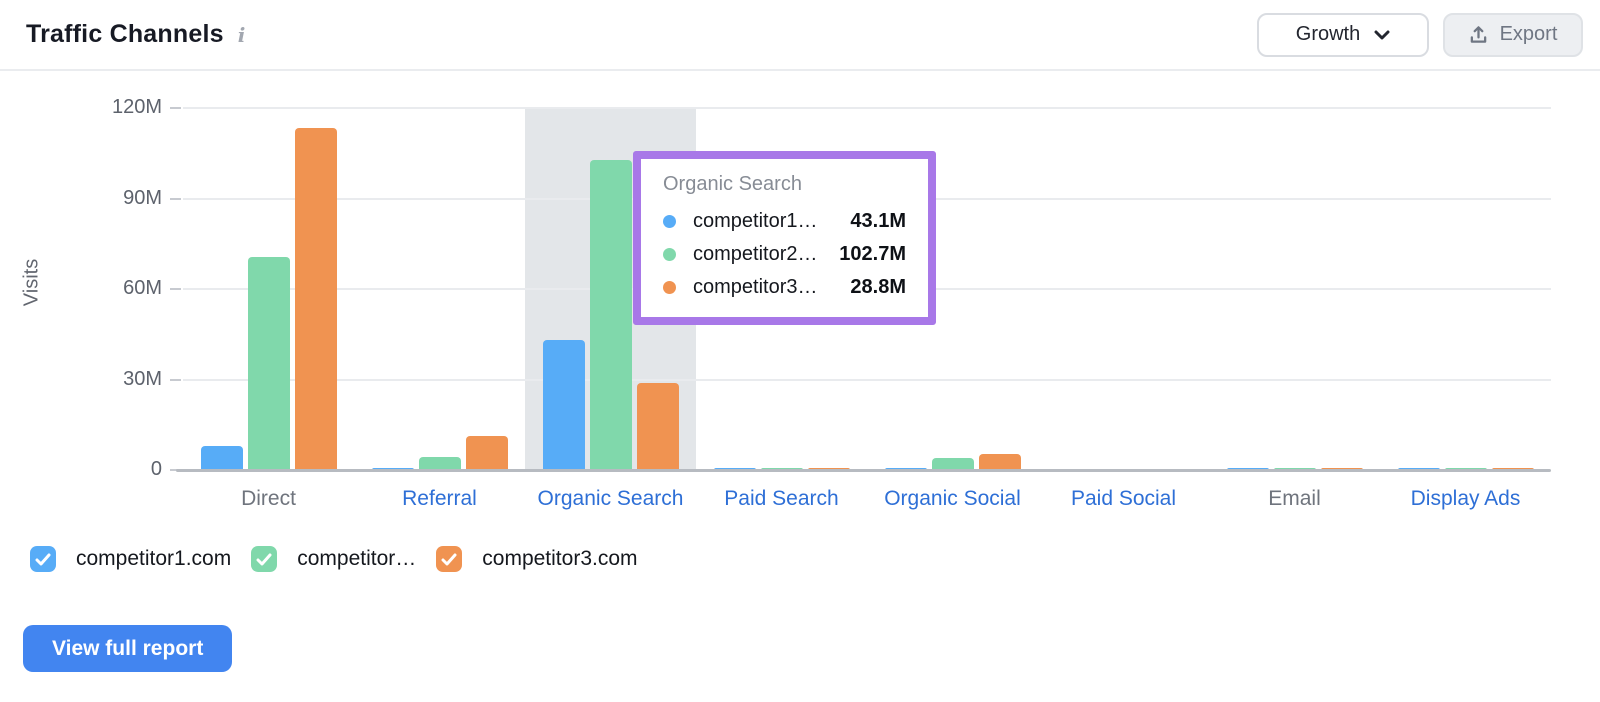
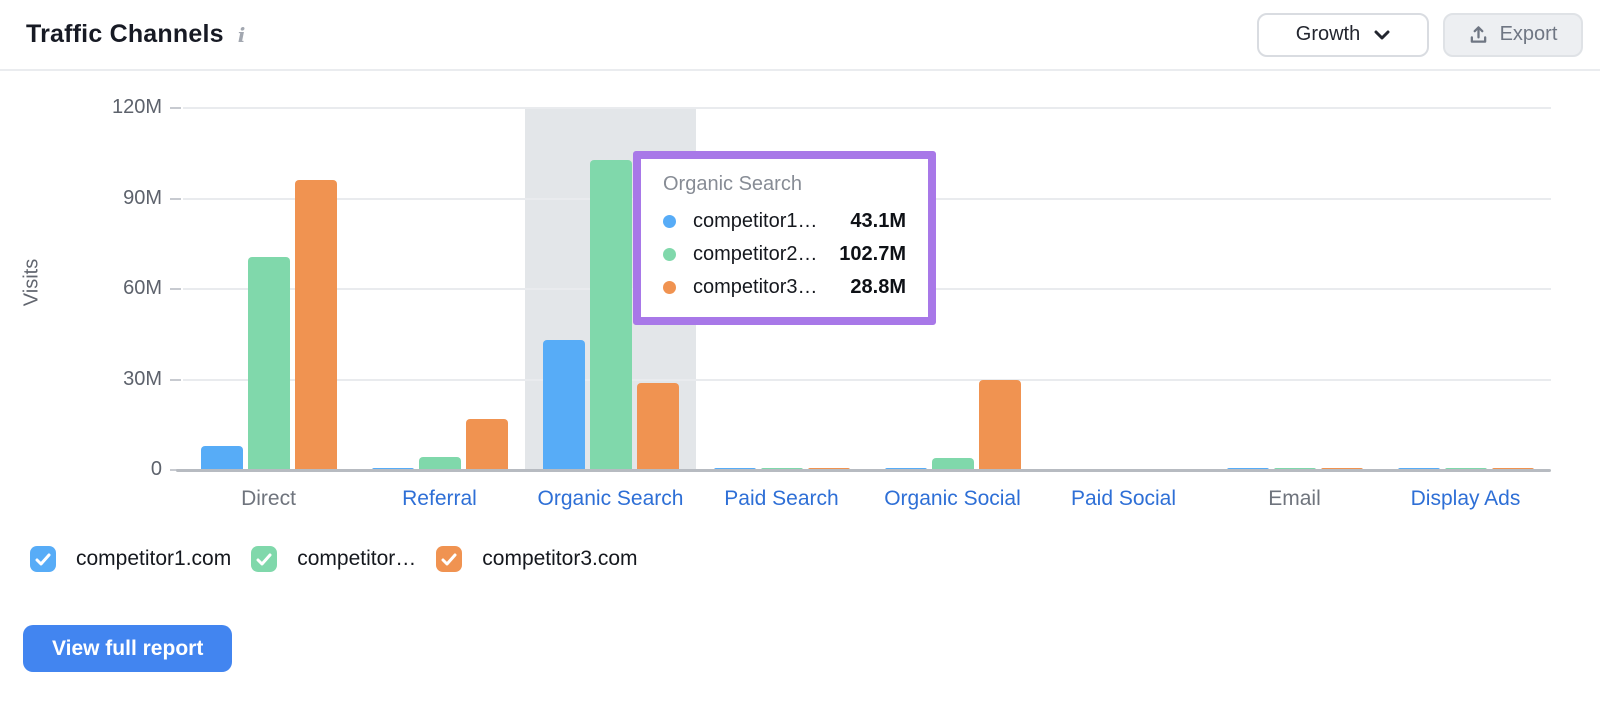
competitor3.com/Direct: 113M -> 96M
competitor3.com/Referral: 11M -> 17M
competitor3.com/Organic Social: 5M -> 30M
